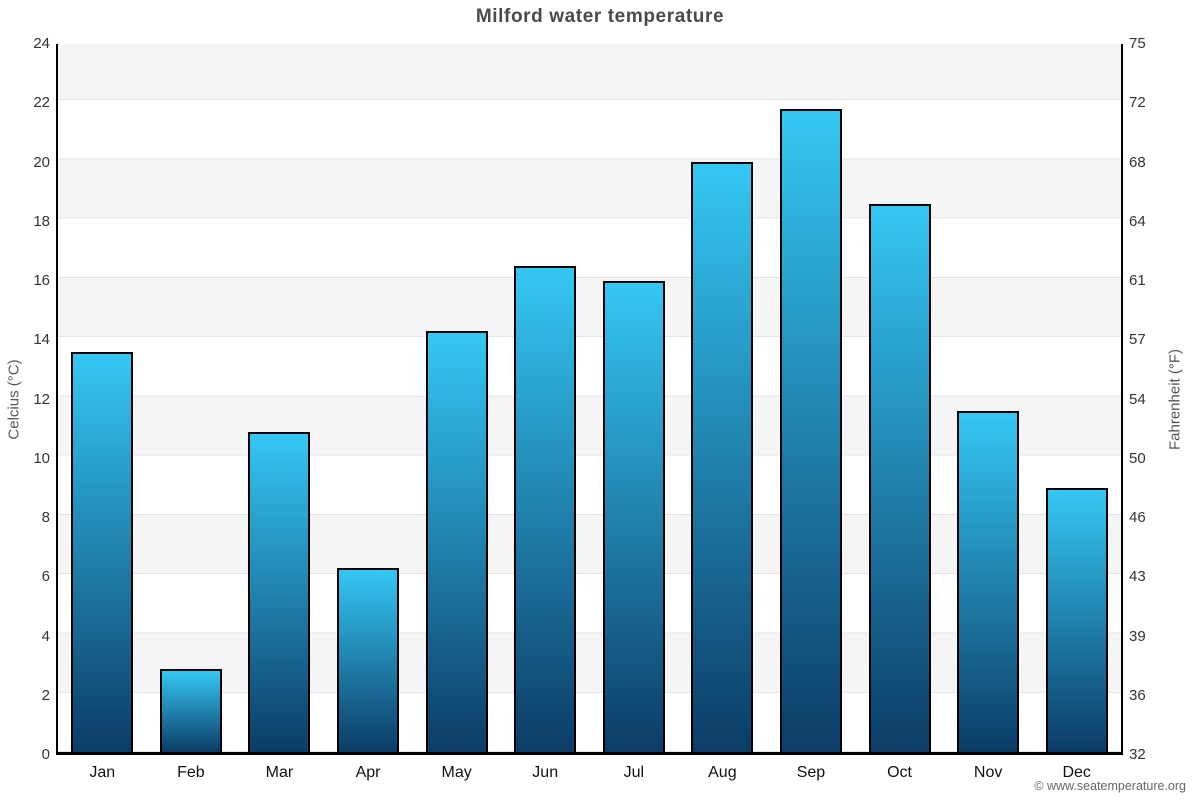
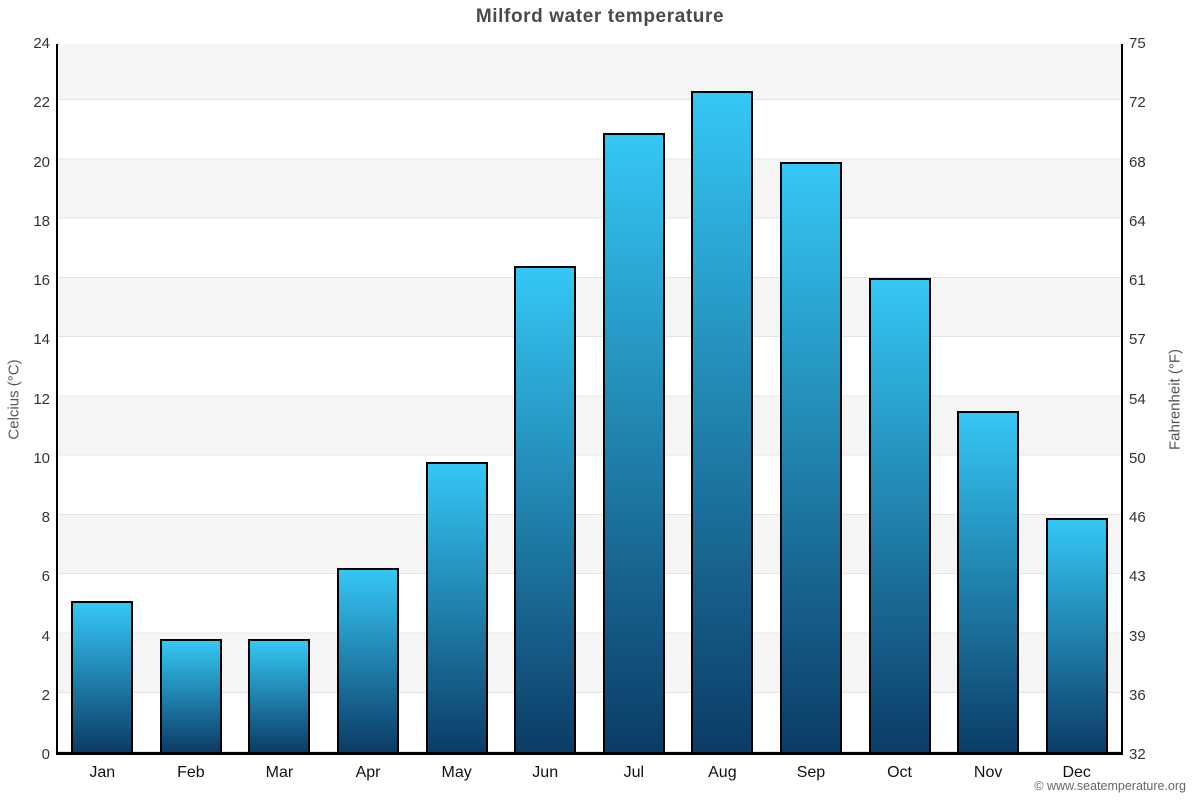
Jan: 13.5 -> 5.1
Feb: 2.8 -> 3.8
Mar: 10.8 -> 3.8
May: 14.2 -> 9.8
Jul: 15.9 -> 20.9
Aug: 19.9 -> 22.3
Sep: 21.7 -> 19.9
Oct: 18.5 -> 16.0
Dec: 8.9 -> 7.9
